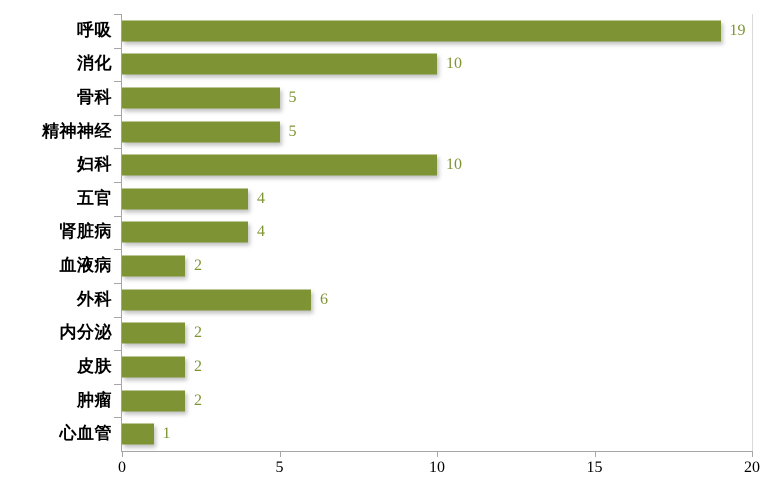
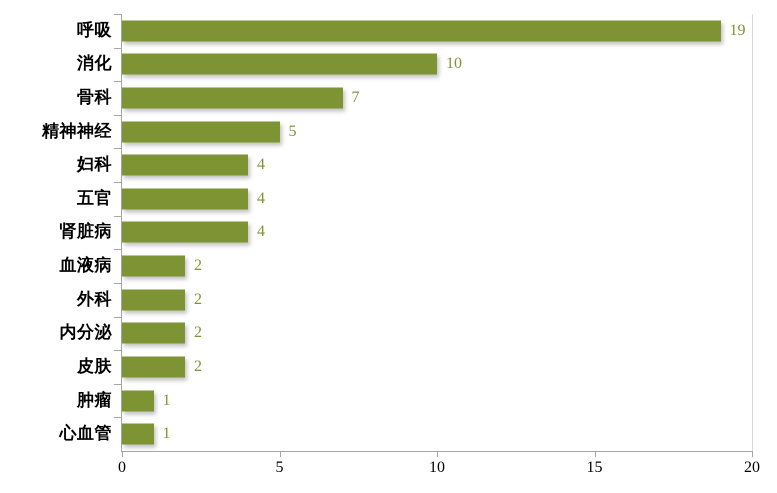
骨科: 5 -> 7
妇科: 10 -> 4
外科: 6 -> 2
肿瘤: 2 -> 1
